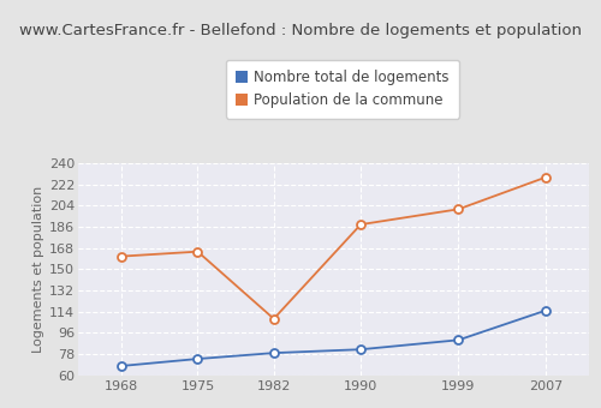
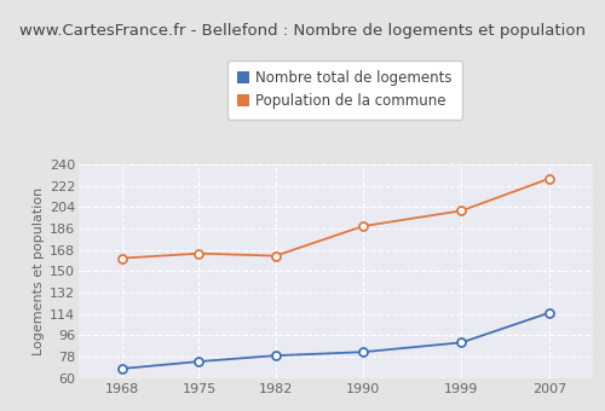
Population de la commune/1982: 108 -> 163
